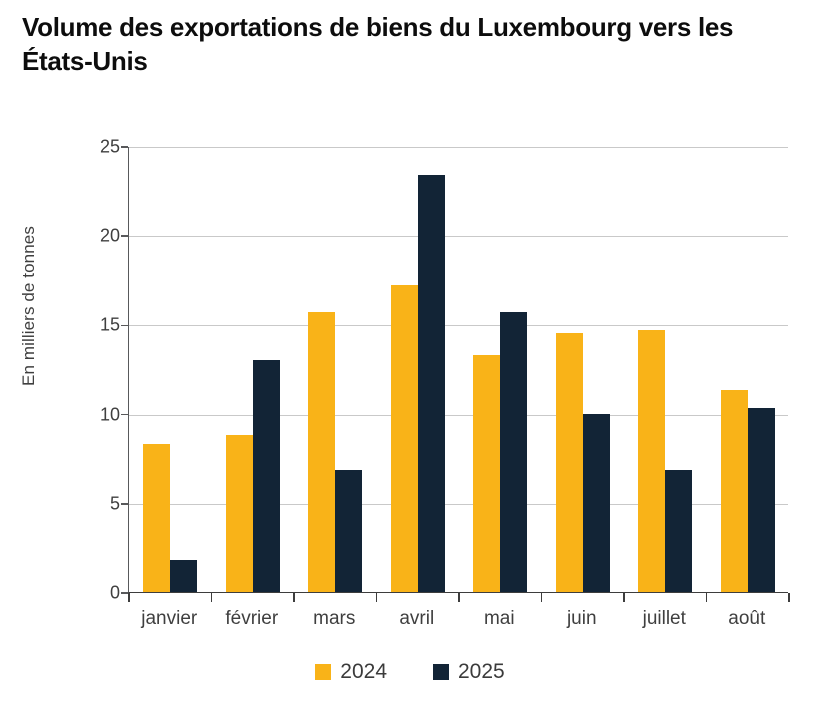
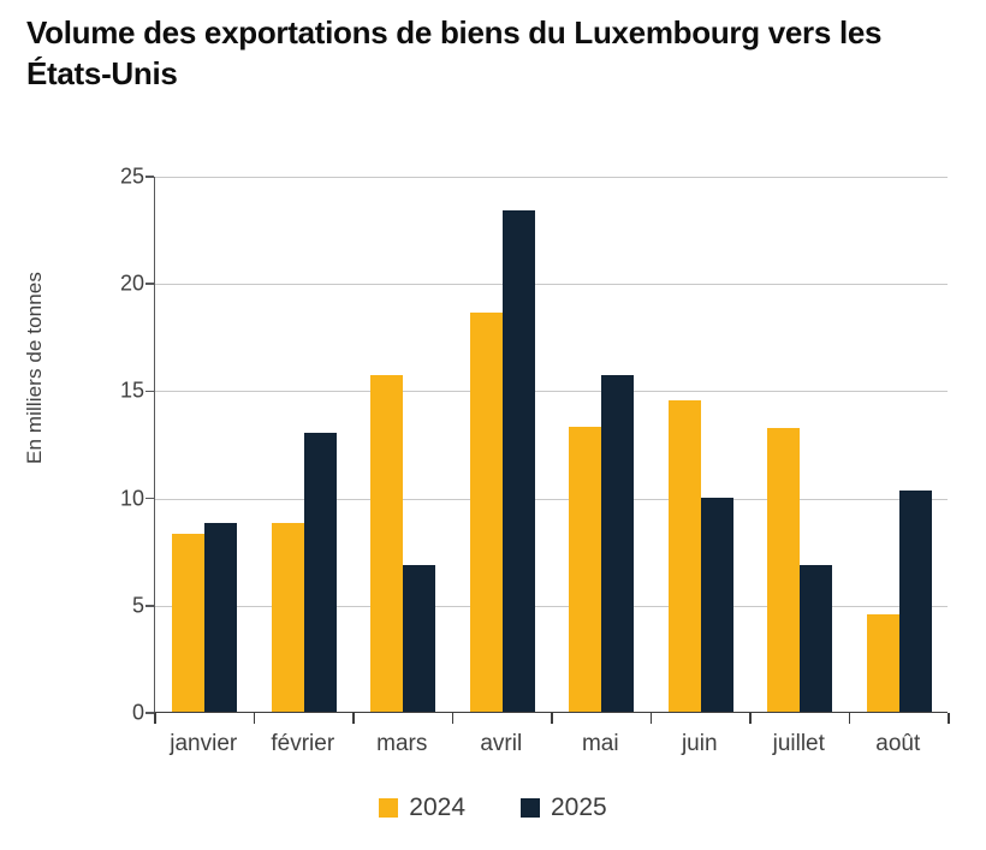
2025/janvier: 1.8 -> 8.8
2024/avril: 17.2 -> 18.6
2024/juillet: 14.7 -> 13.2
2024/août: 11.3 -> 4.5
